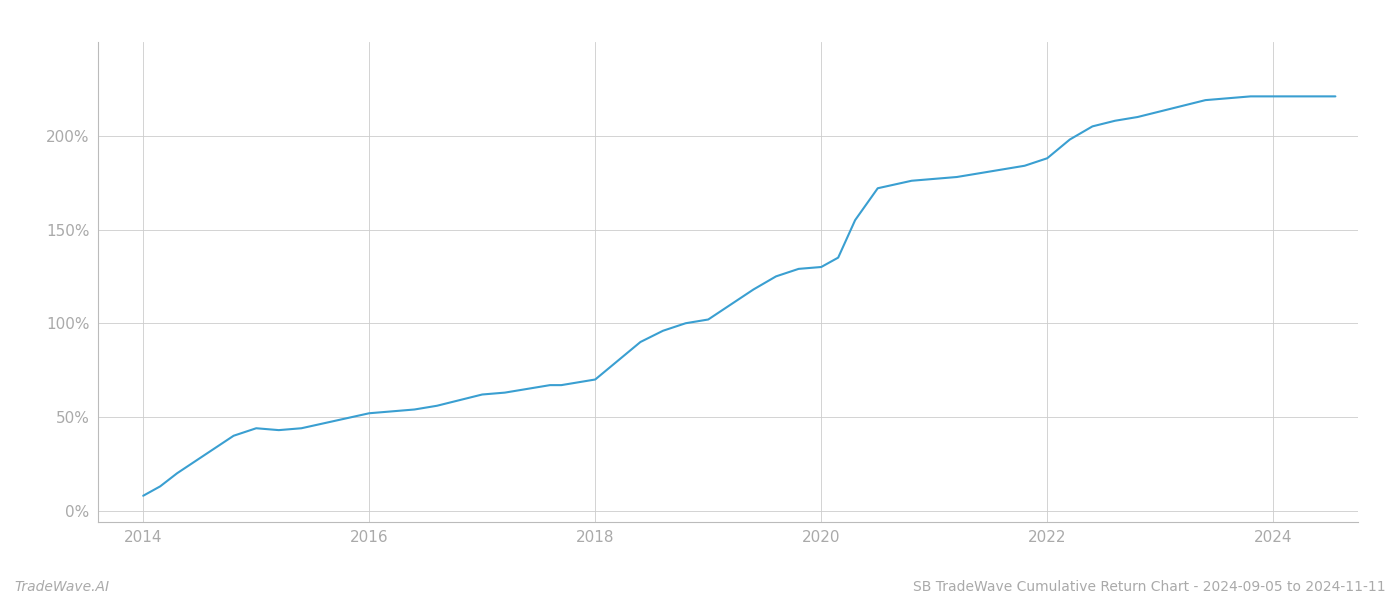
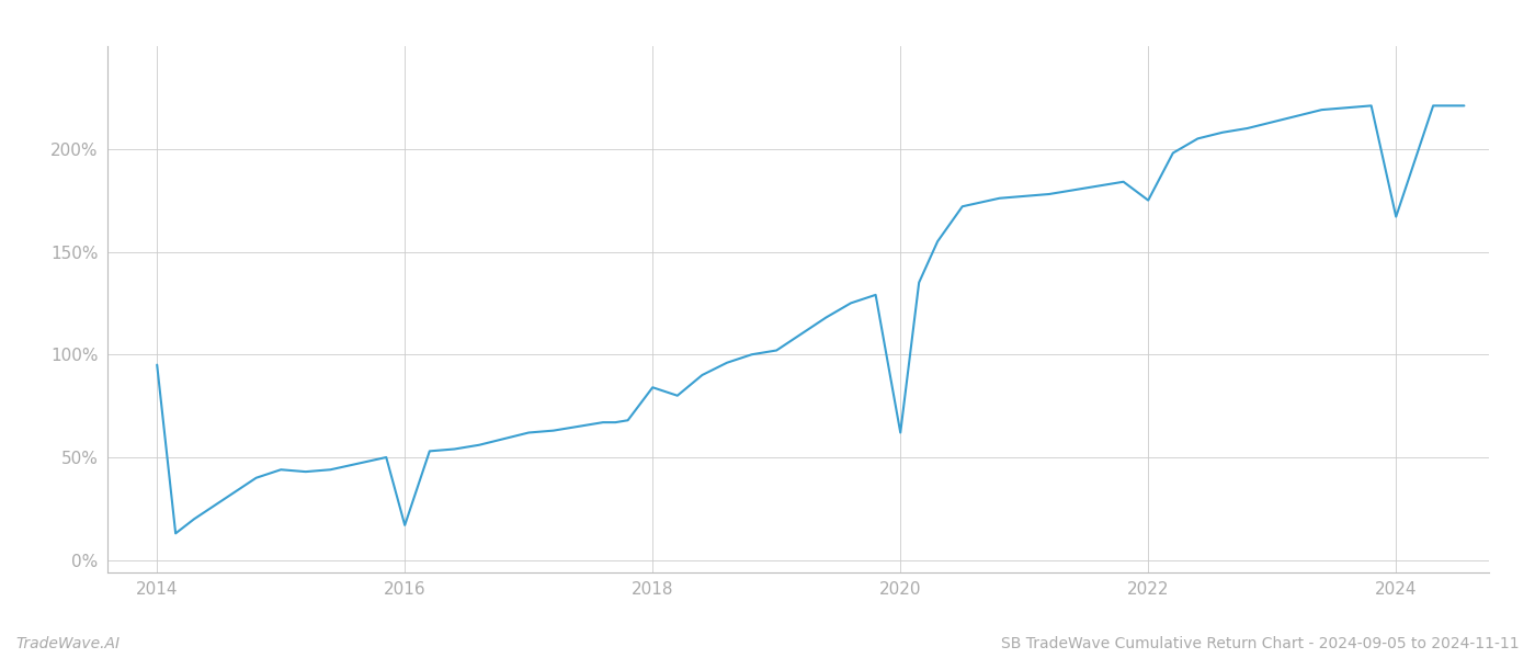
2014: 8% -> 95%
2016: 52% -> 17%
2018: 70% -> 84%
2020: 130% -> 62%
2022: 188% -> 175%
2024: 221% -> 167%
